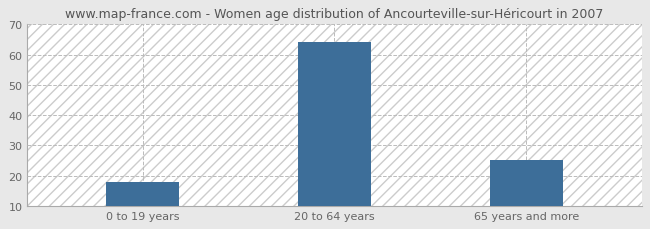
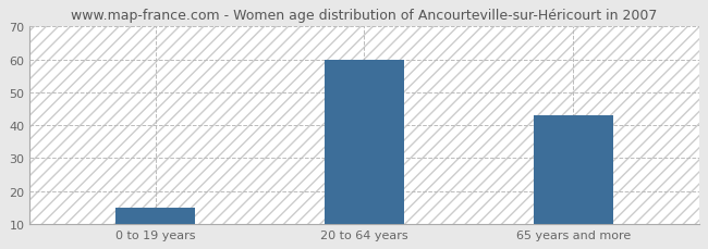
0 to 19 years: 18 -> 15
20 to 64 years: 64 -> 60
65 years and more: 25 -> 43
